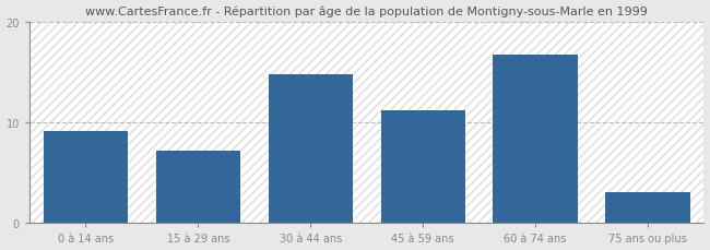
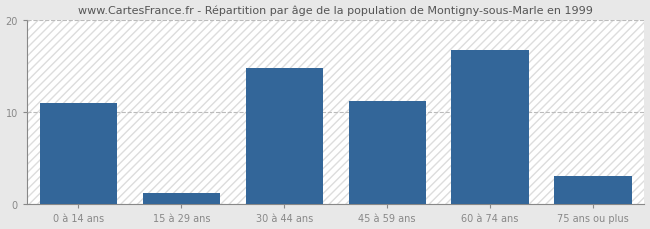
0 à 14 ans: 9.2 -> 11.0
15 à 29 ans: 7.2 -> 1.2
